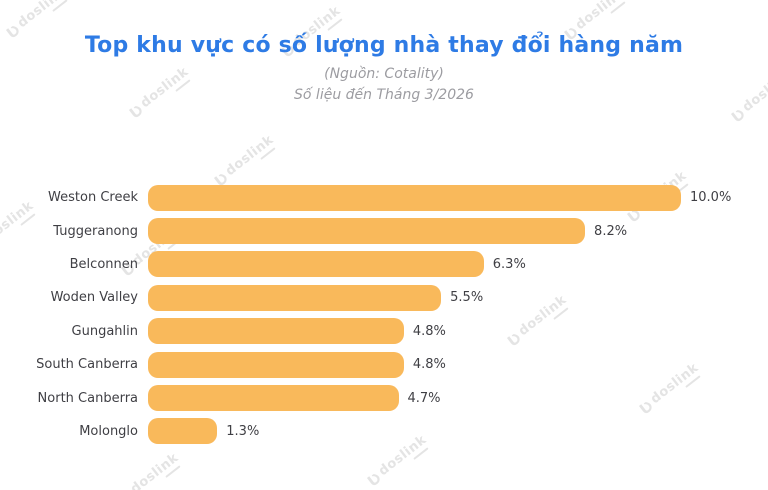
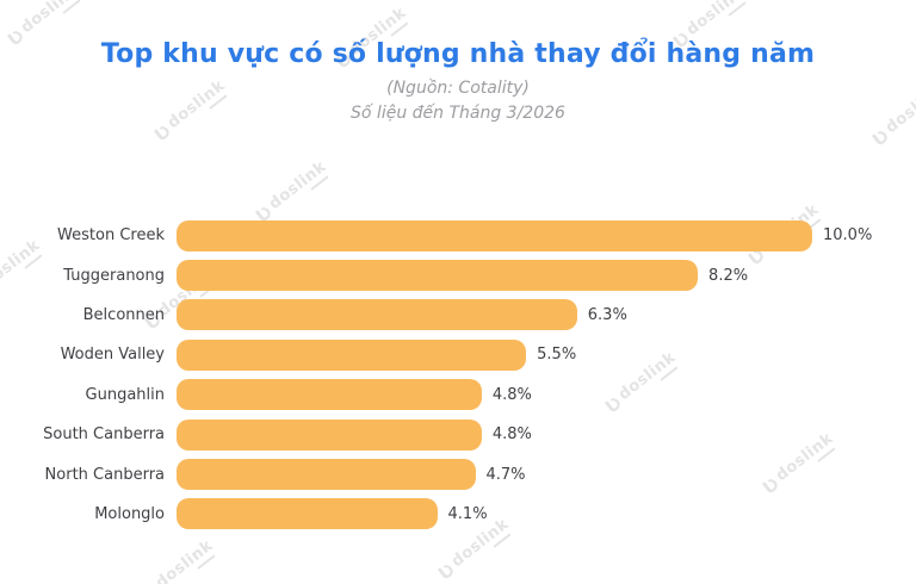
Molonglo: 1.3% -> 4.1%
